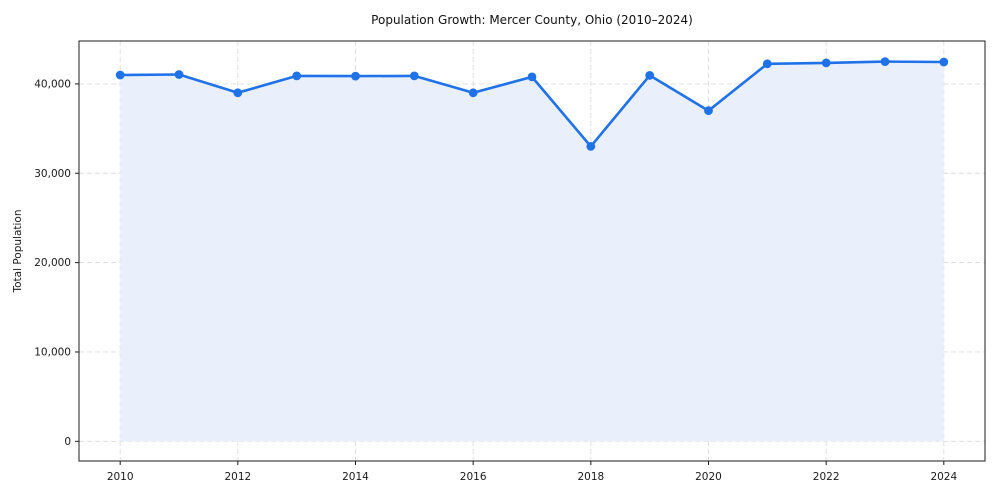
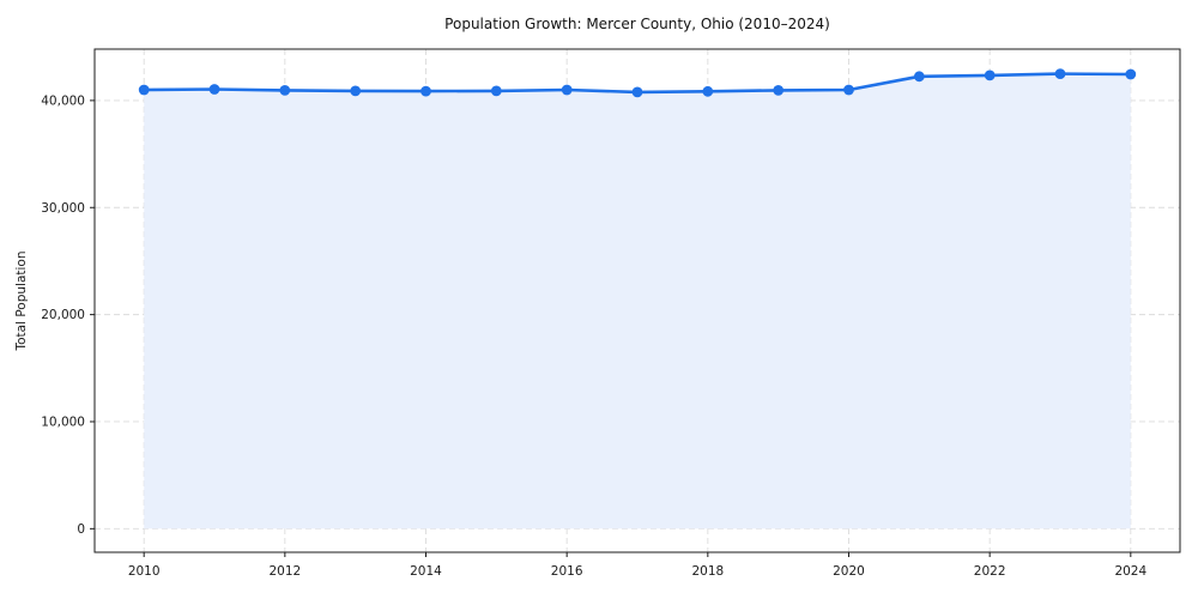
2012: 39000 -> 41000
2016: 39000 -> 41000
2018: 33000 -> 41000
2020: 37000 -> 41000
